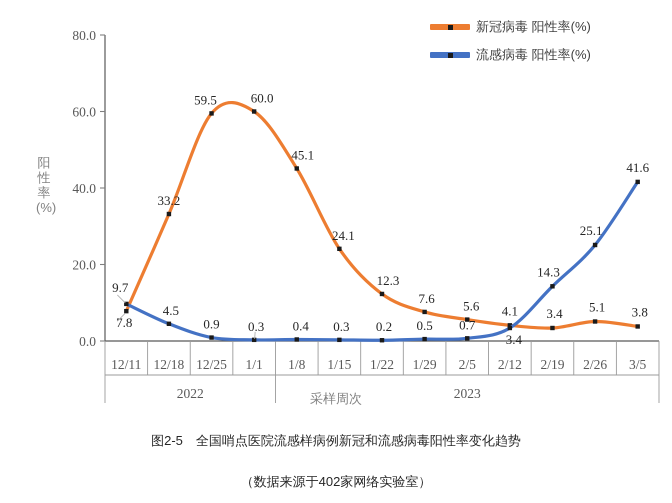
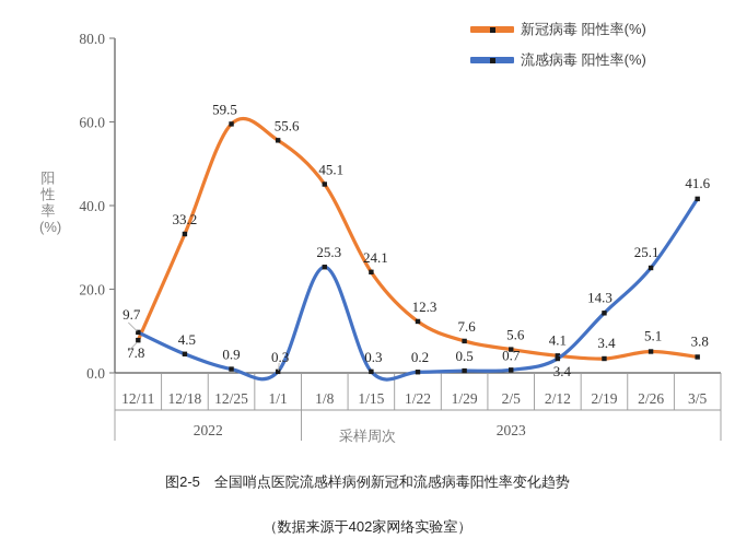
新冠病毒 阳性率(%)/1/1: 60.0 -> 55.6
流感病毒 阳性率(%)/1/8: 0.4 -> 25.3
